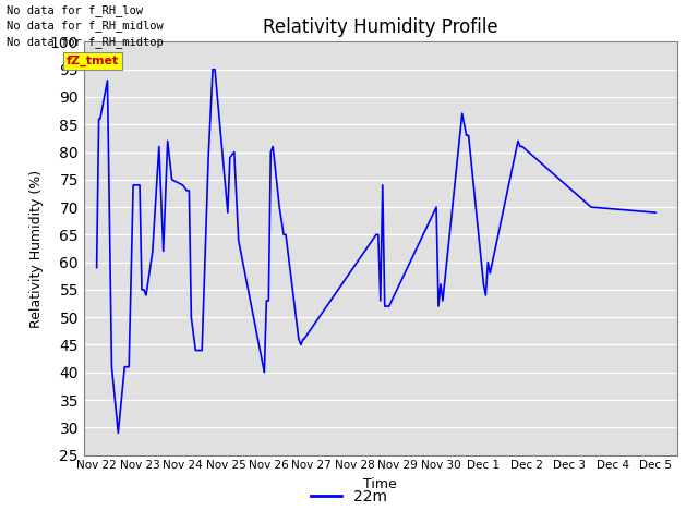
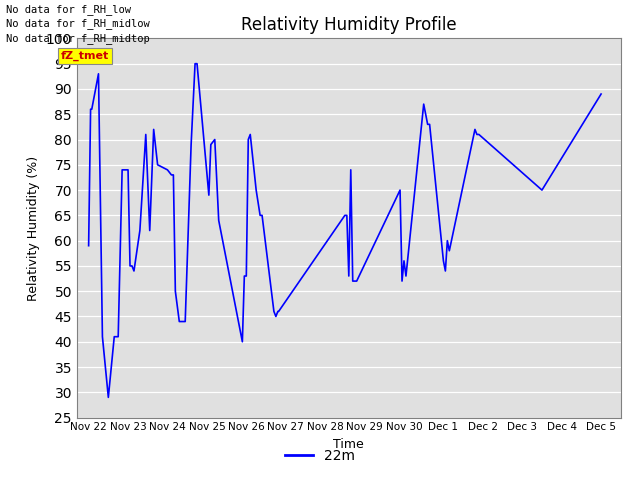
Dec 5: 69 -> 89
